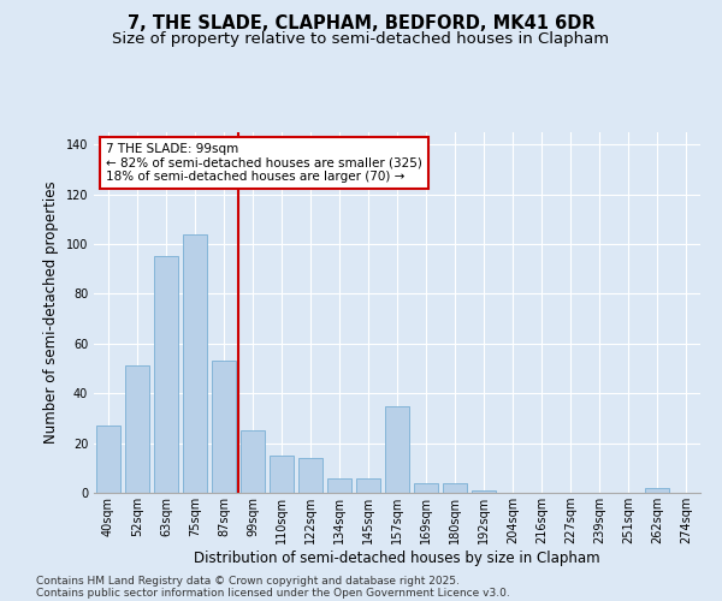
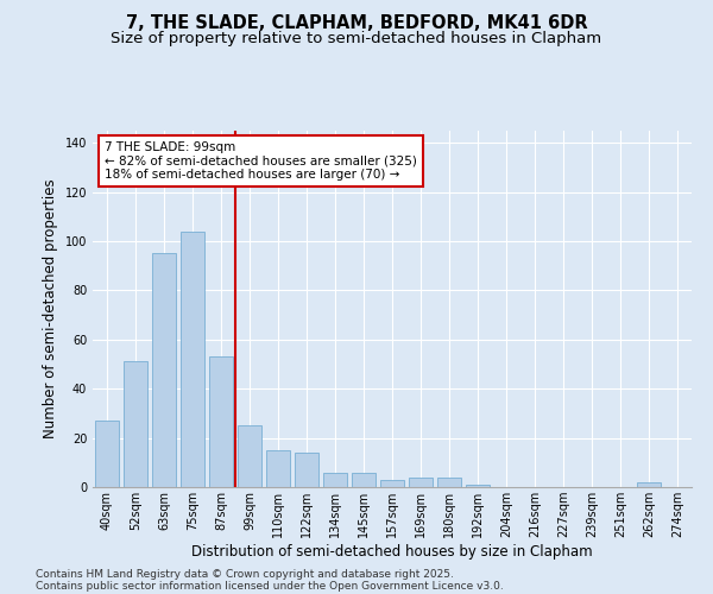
157sqm: 35 -> 3
